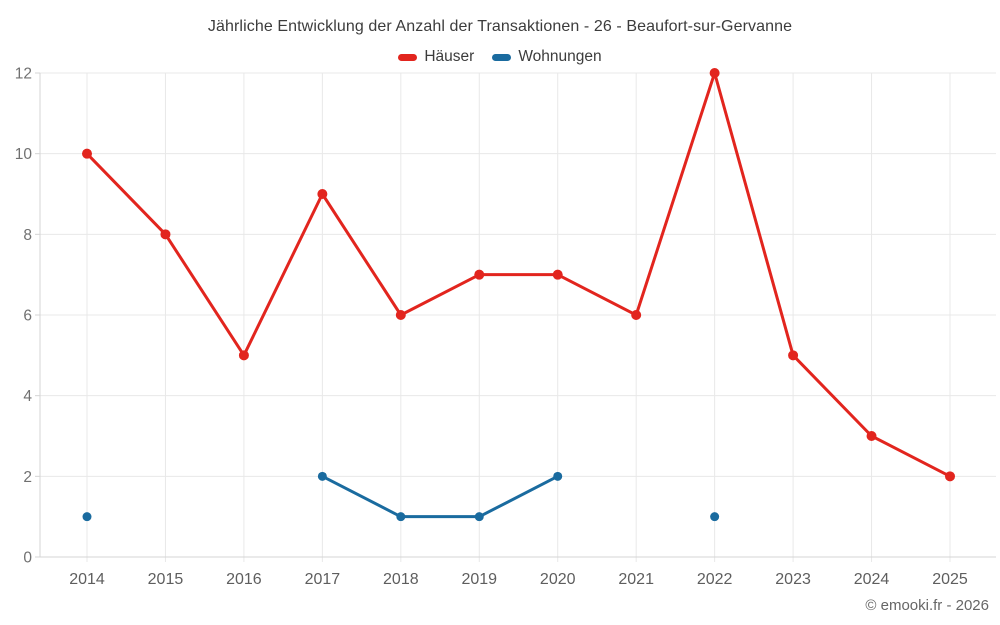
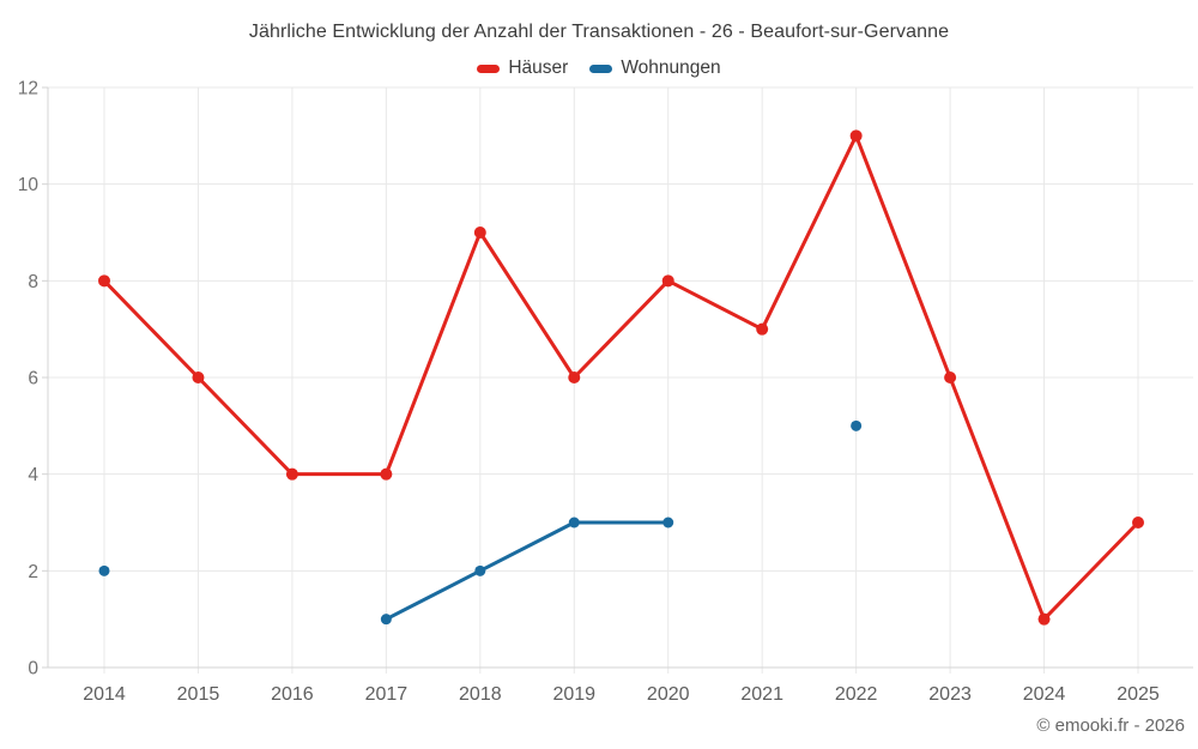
Häuser/2014: 10 -> 8
Wohnungen/2014: 1 -> 2
Häuser/2015: 8 -> 6
Häuser/2016: 5 -> 4
Häuser/2017: 9 -> 4
Wohnungen/2017: 2 -> 1
Häuser/2018: 6 -> 9
Wohnungen/2018: 1 -> 2
Häuser/2019: 7 -> 6
Wohnungen/2019: 1 -> 3
Häuser/2020: 7 -> 8
Wohnungen/2020: 2 -> 3
Häuser/2021: 6 -> 7
Häuser/2022: 12 -> 11
Wohnungen/2022: 1 -> 5
Häuser/2023: 5 -> 6
Häuser/2024: 3 -> 1
Häuser/2025: 2 -> 3
